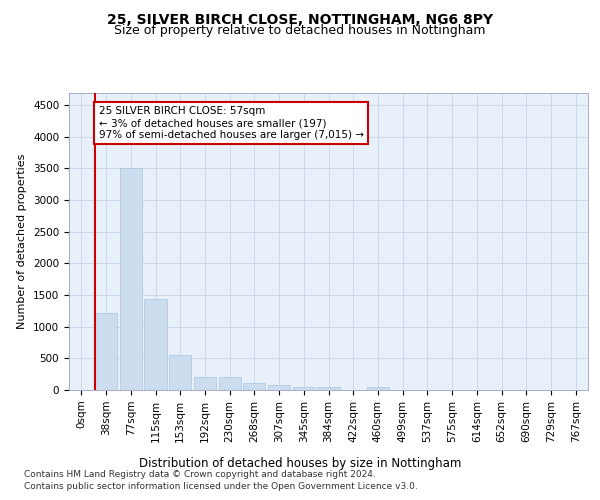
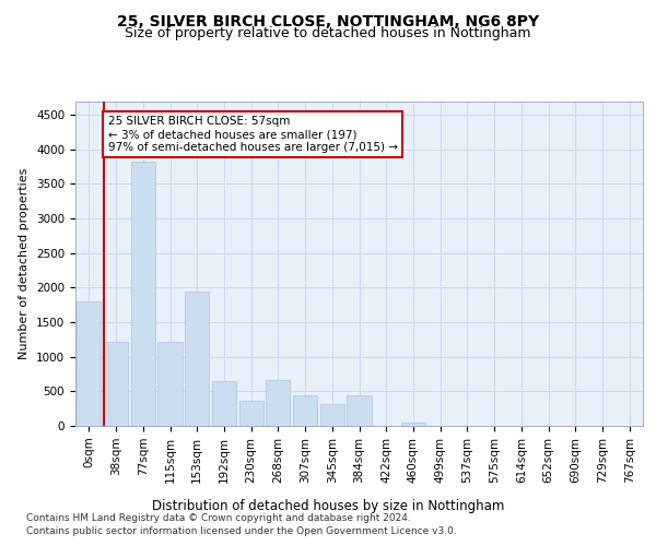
0sqm: 0 -> 1800
77sqm: 3500 -> 3820
115sqm: 1440 -> 1220
153sqm: 560 -> 1940
192sqm: 210 -> 640
230sqm: 200 -> 360
268sqm: 110 -> 660
307sqm: 80 -> 440
345sqm: 60 -> 320
384sqm: 40 -> 440
